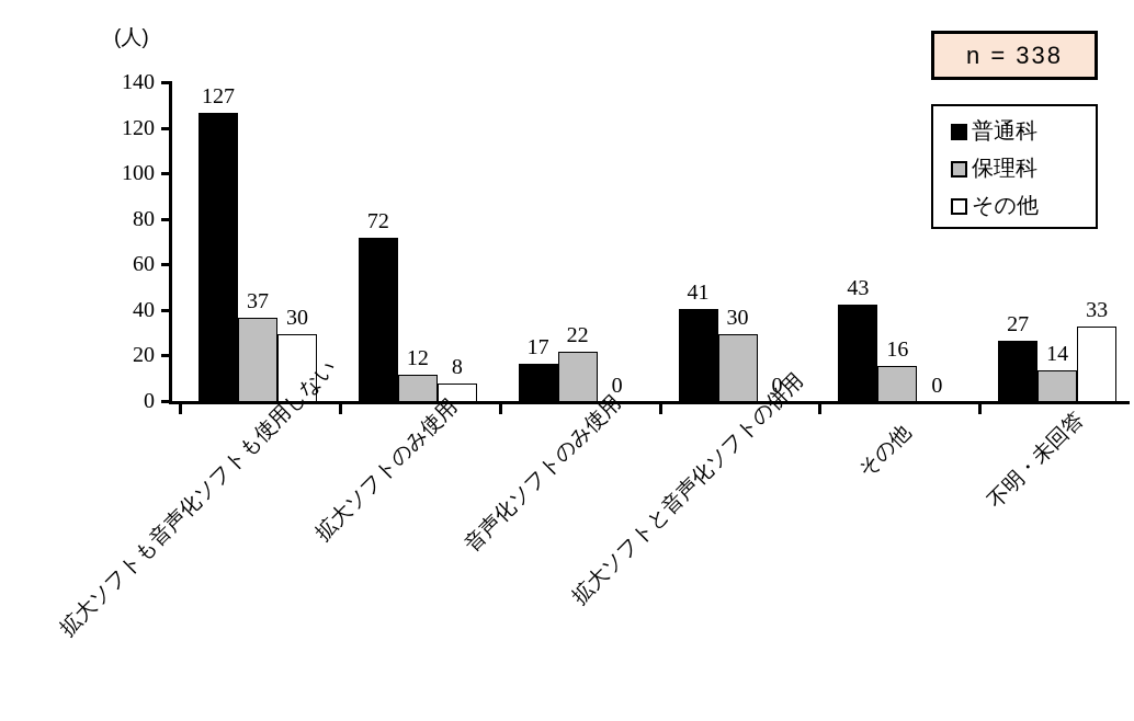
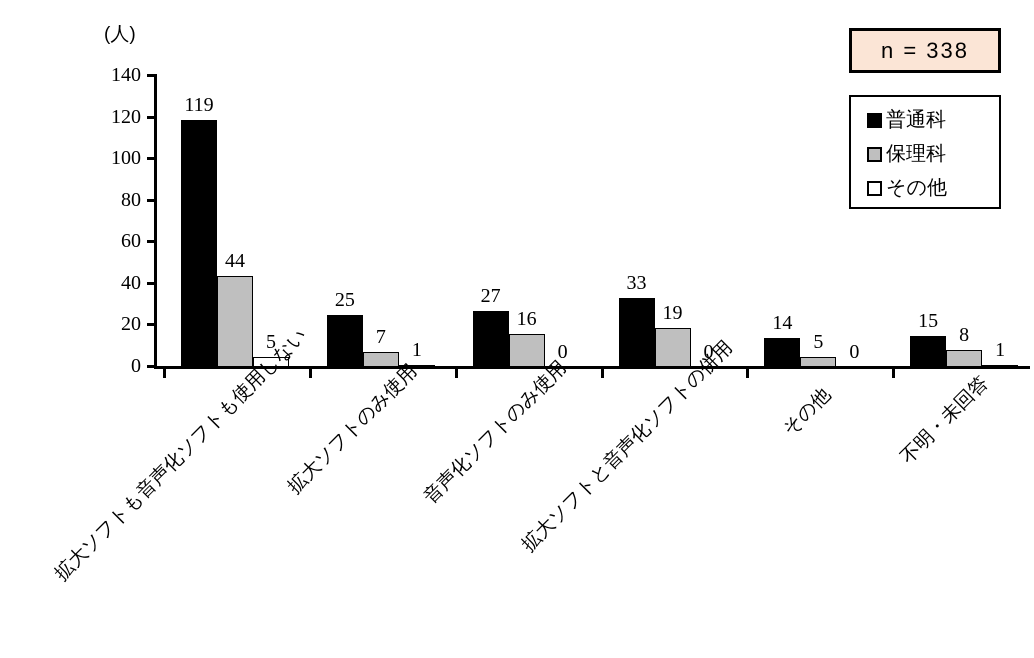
普通科/拡大ソフトも音声化ソフトも使用しない: 127 -> 119
保理科/拡大ソフトも音声化ソフトも使用しない: 37 -> 44
その他/拡大ソフトも音声化ソフトも使用しない: 30 -> 5
普通科/拡大ソフトのみ使用: 72 -> 25
保理科/拡大ソフトのみ使用: 12 -> 7
その他/拡大ソフトのみ使用: 8 -> 1
普通科/音声化ソフトのみ使用: 17 -> 27
保理科/音声化ソフトのみ使用: 22 -> 16
普通科/拡大ソフトと音声化ソフトの併用: 41 -> 33
保理科/拡大ソフトと音声化ソフトの併用: 30 -> 19
普通科/その他: 43 -> 14
保理科/その他: 16 -> 5
普通科/不明・未回答: 27 -> 15
保理科/不明・未回答: 14 -> 8
その他/不明・未回答: 33 -> 1
